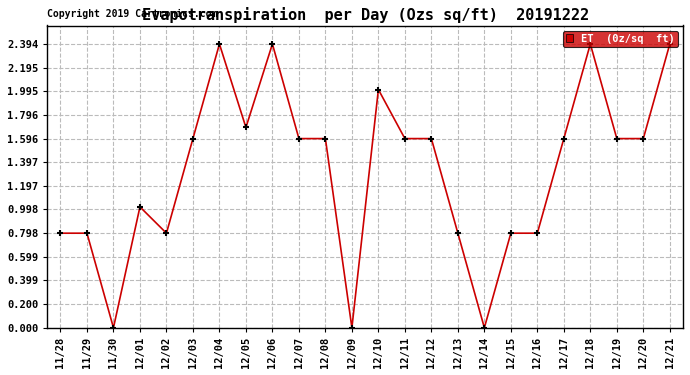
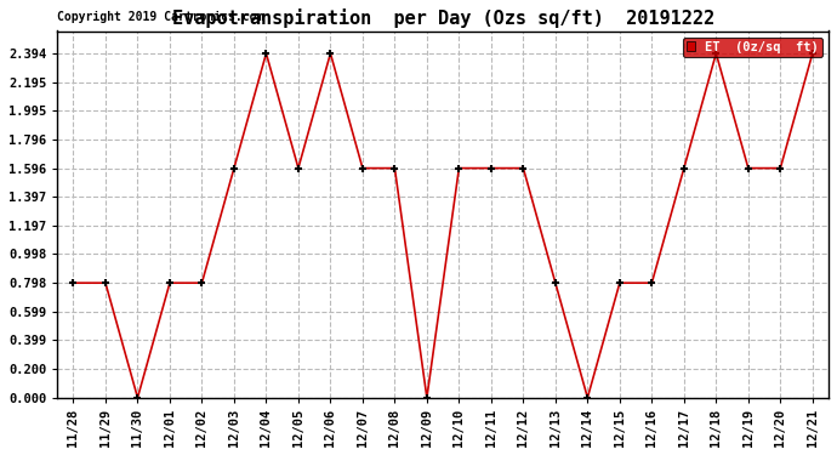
12/01: 1.02 -> 0.80
12/05: 1.69 -> 1.60
12/10: 2.01 -> 1.60
